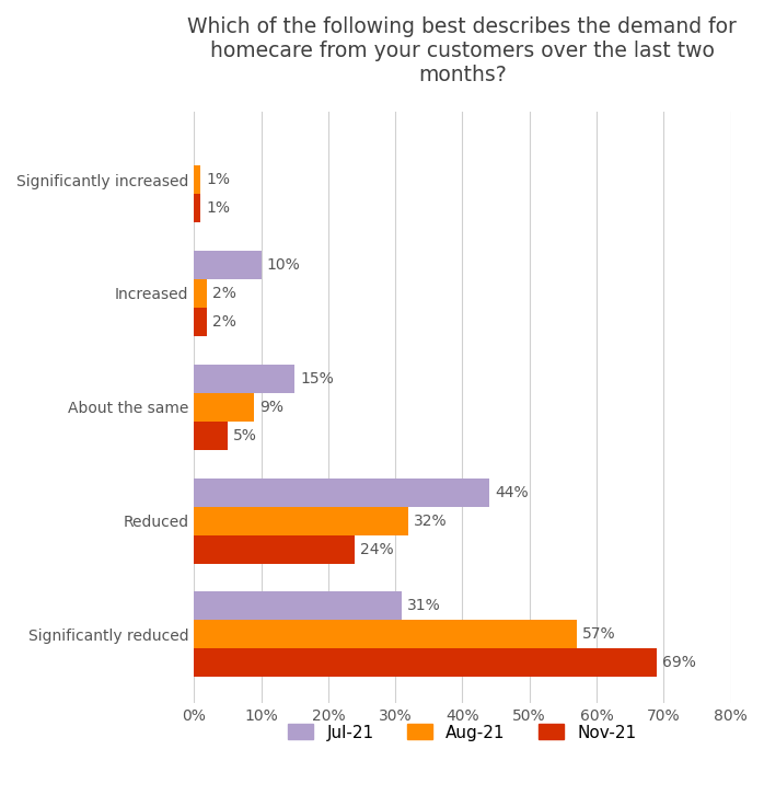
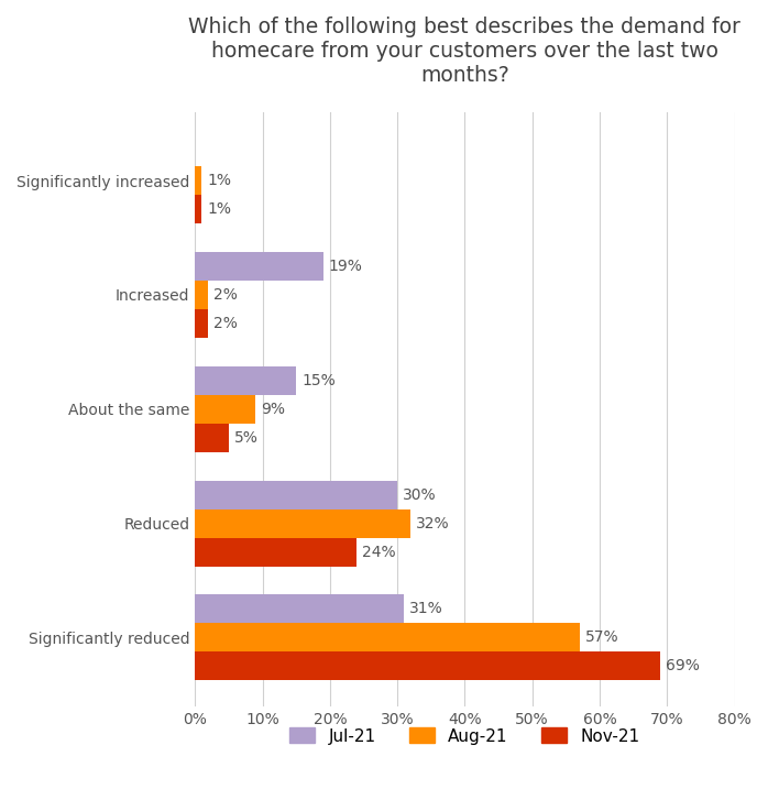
Jul-21/Increased: 10% -> 19%
Jul-21/Reduced: 44% -> 30%
